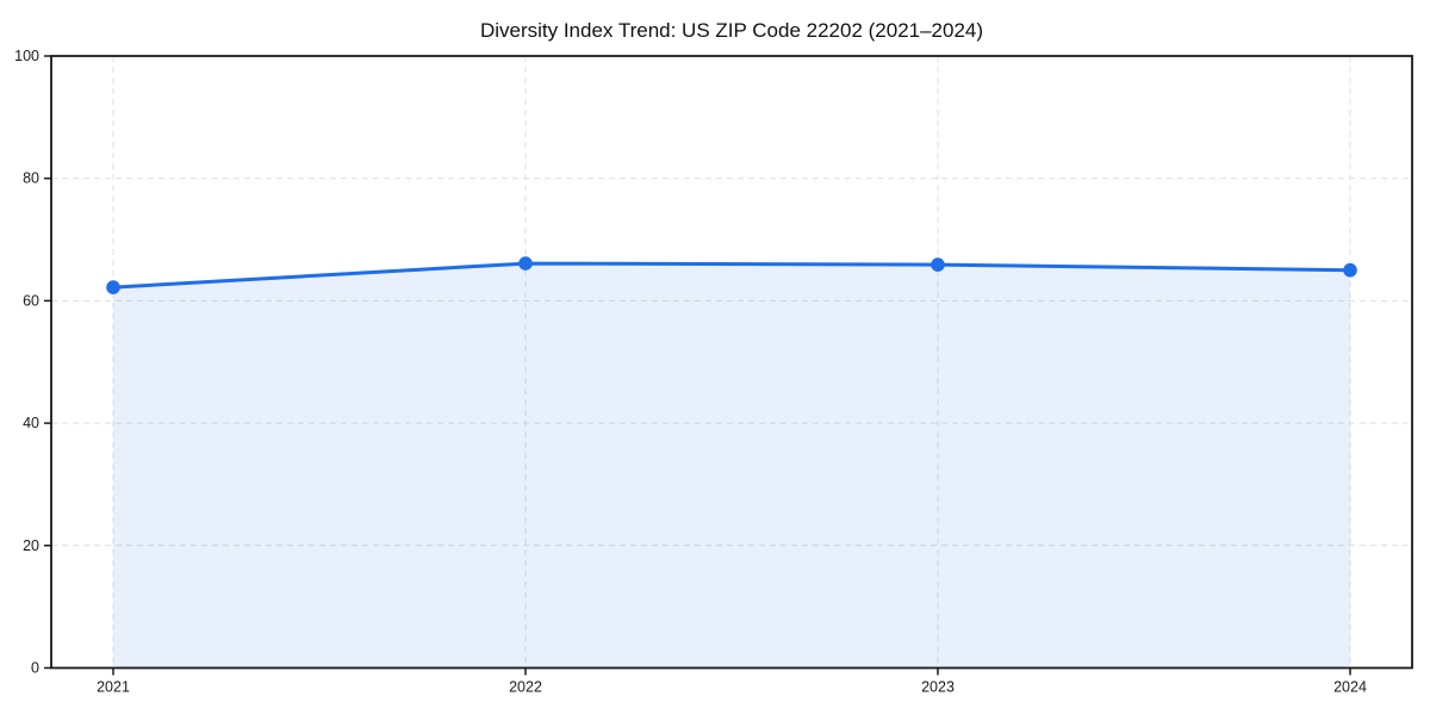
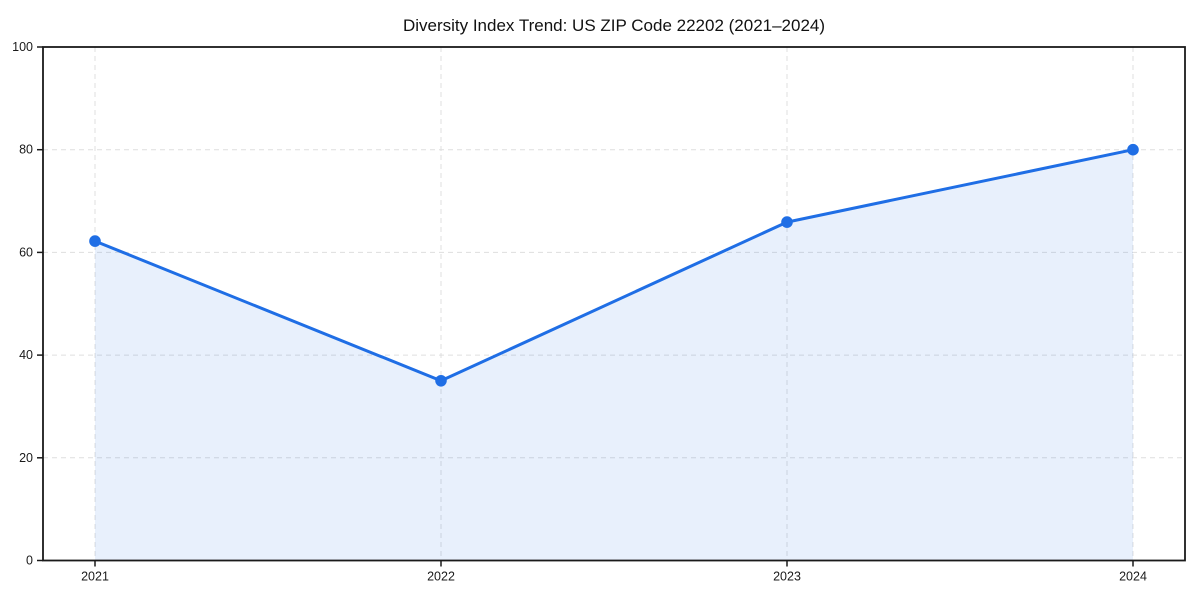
2022: 66 -> 35
2024: 65 -> 80
